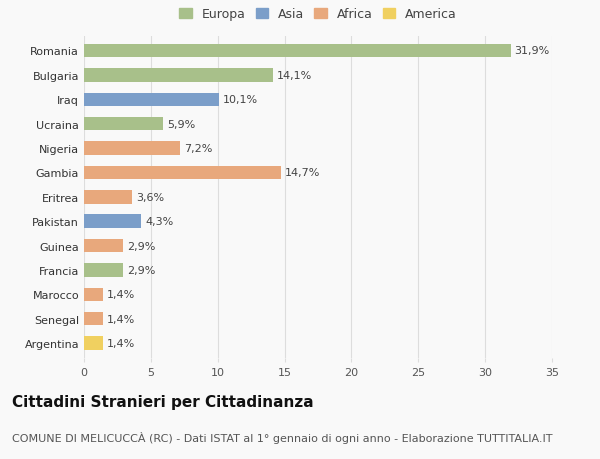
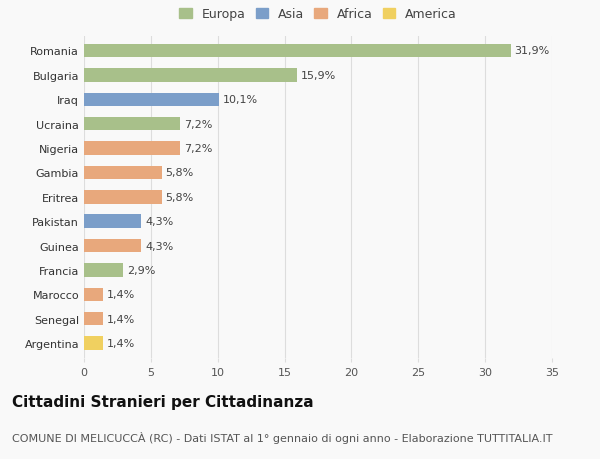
Bulgaria: 14,1% -> 15,9%
Ucraina: 5,9% -> 7,2%
Gambia: 14,7% -> 5,8%
Eritrea: 3,6% -> 5,8%
Guinea: 2,9% -> 4,3%
